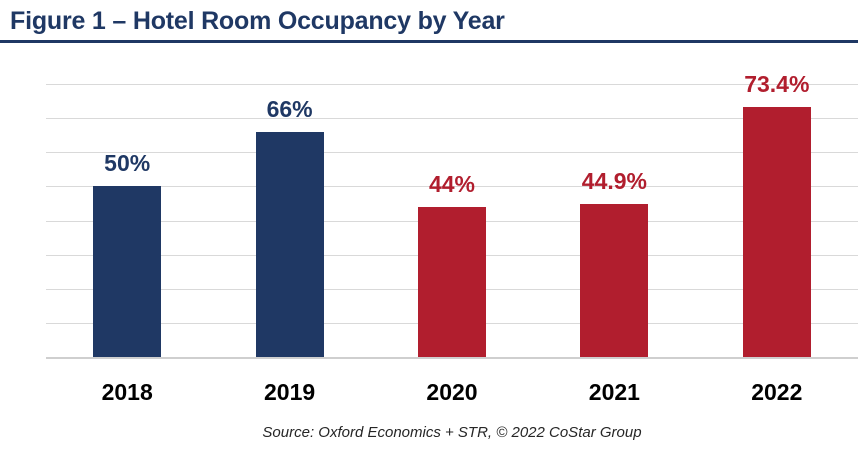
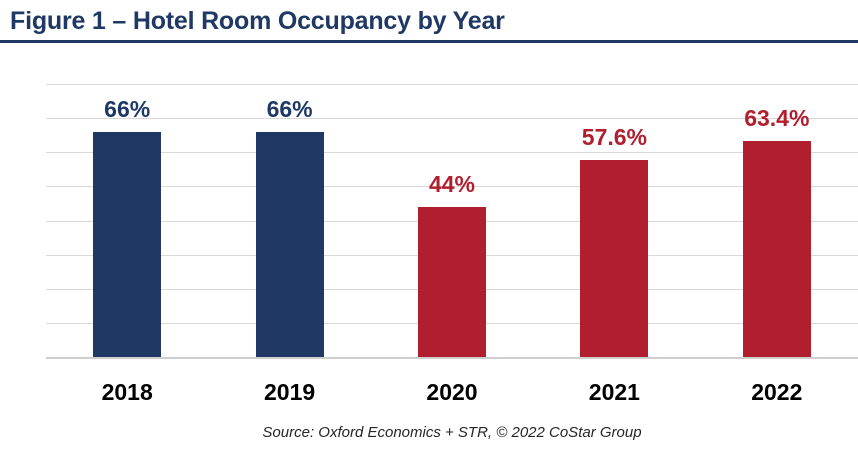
2018: 50% -> 66%
2021: 44.9% -> 57.6%
2022: 73.4% -> 63.4%
